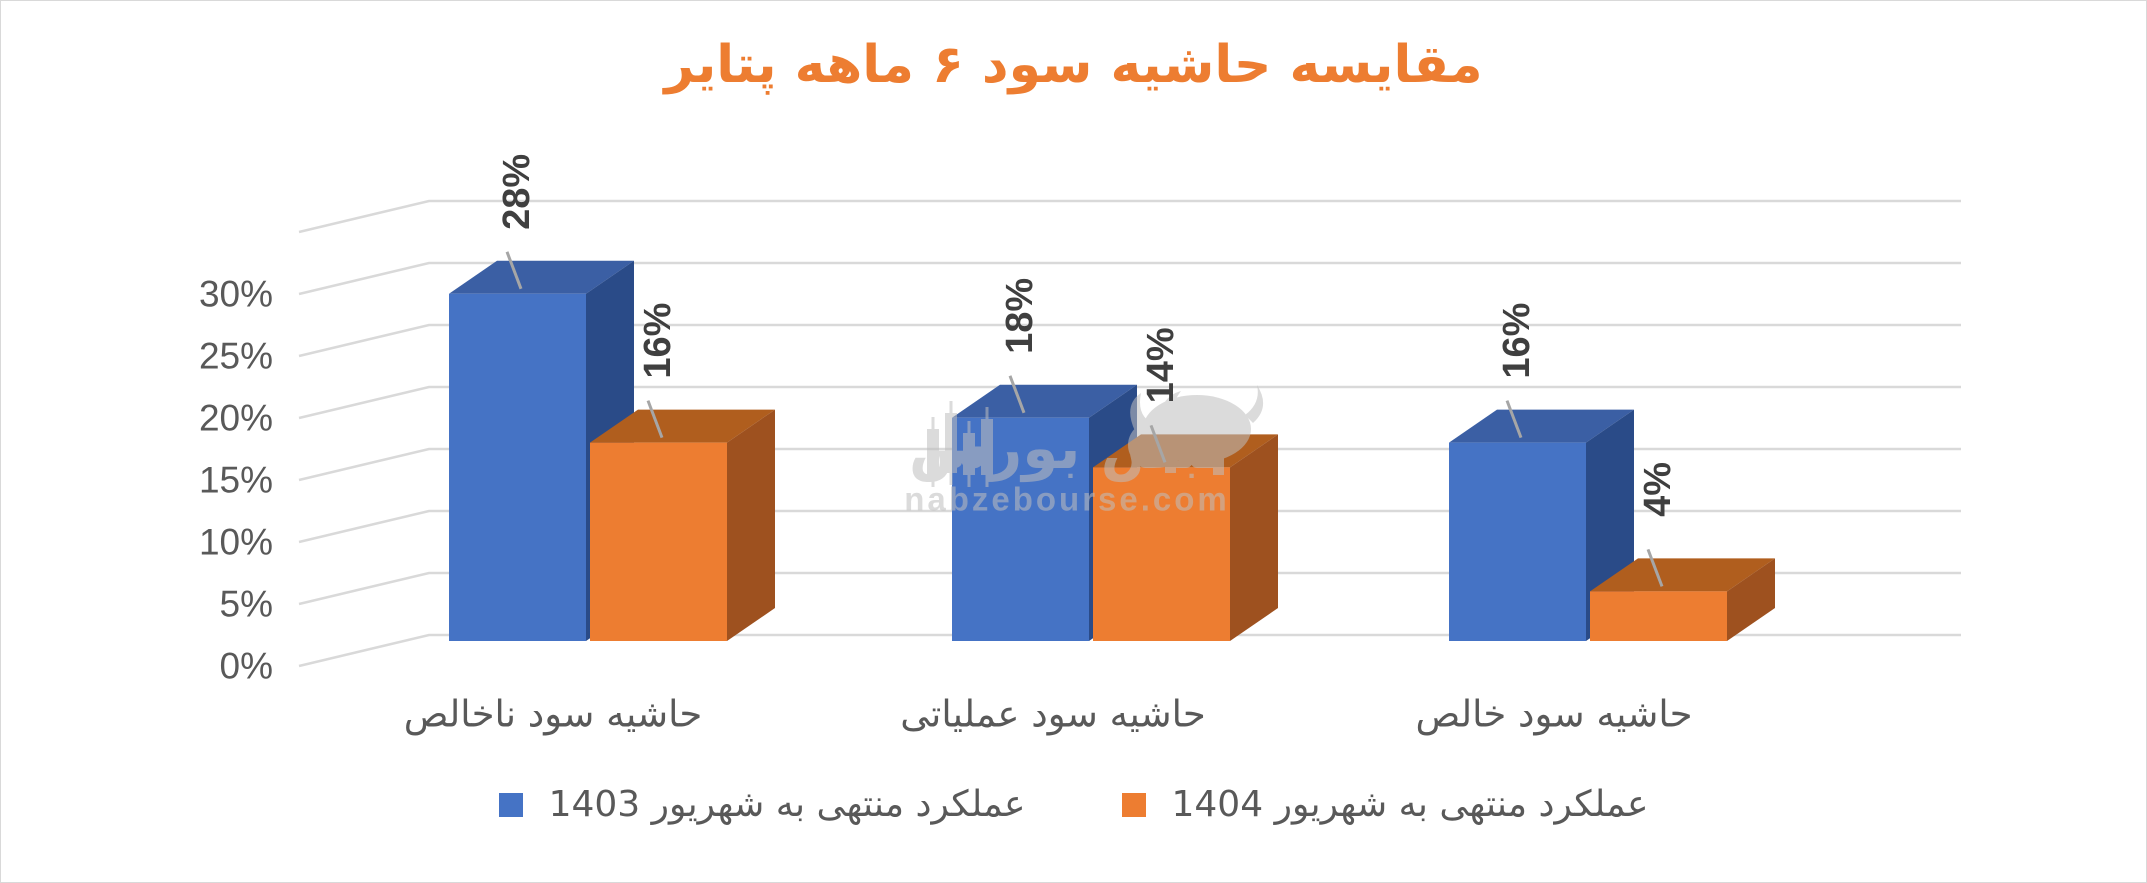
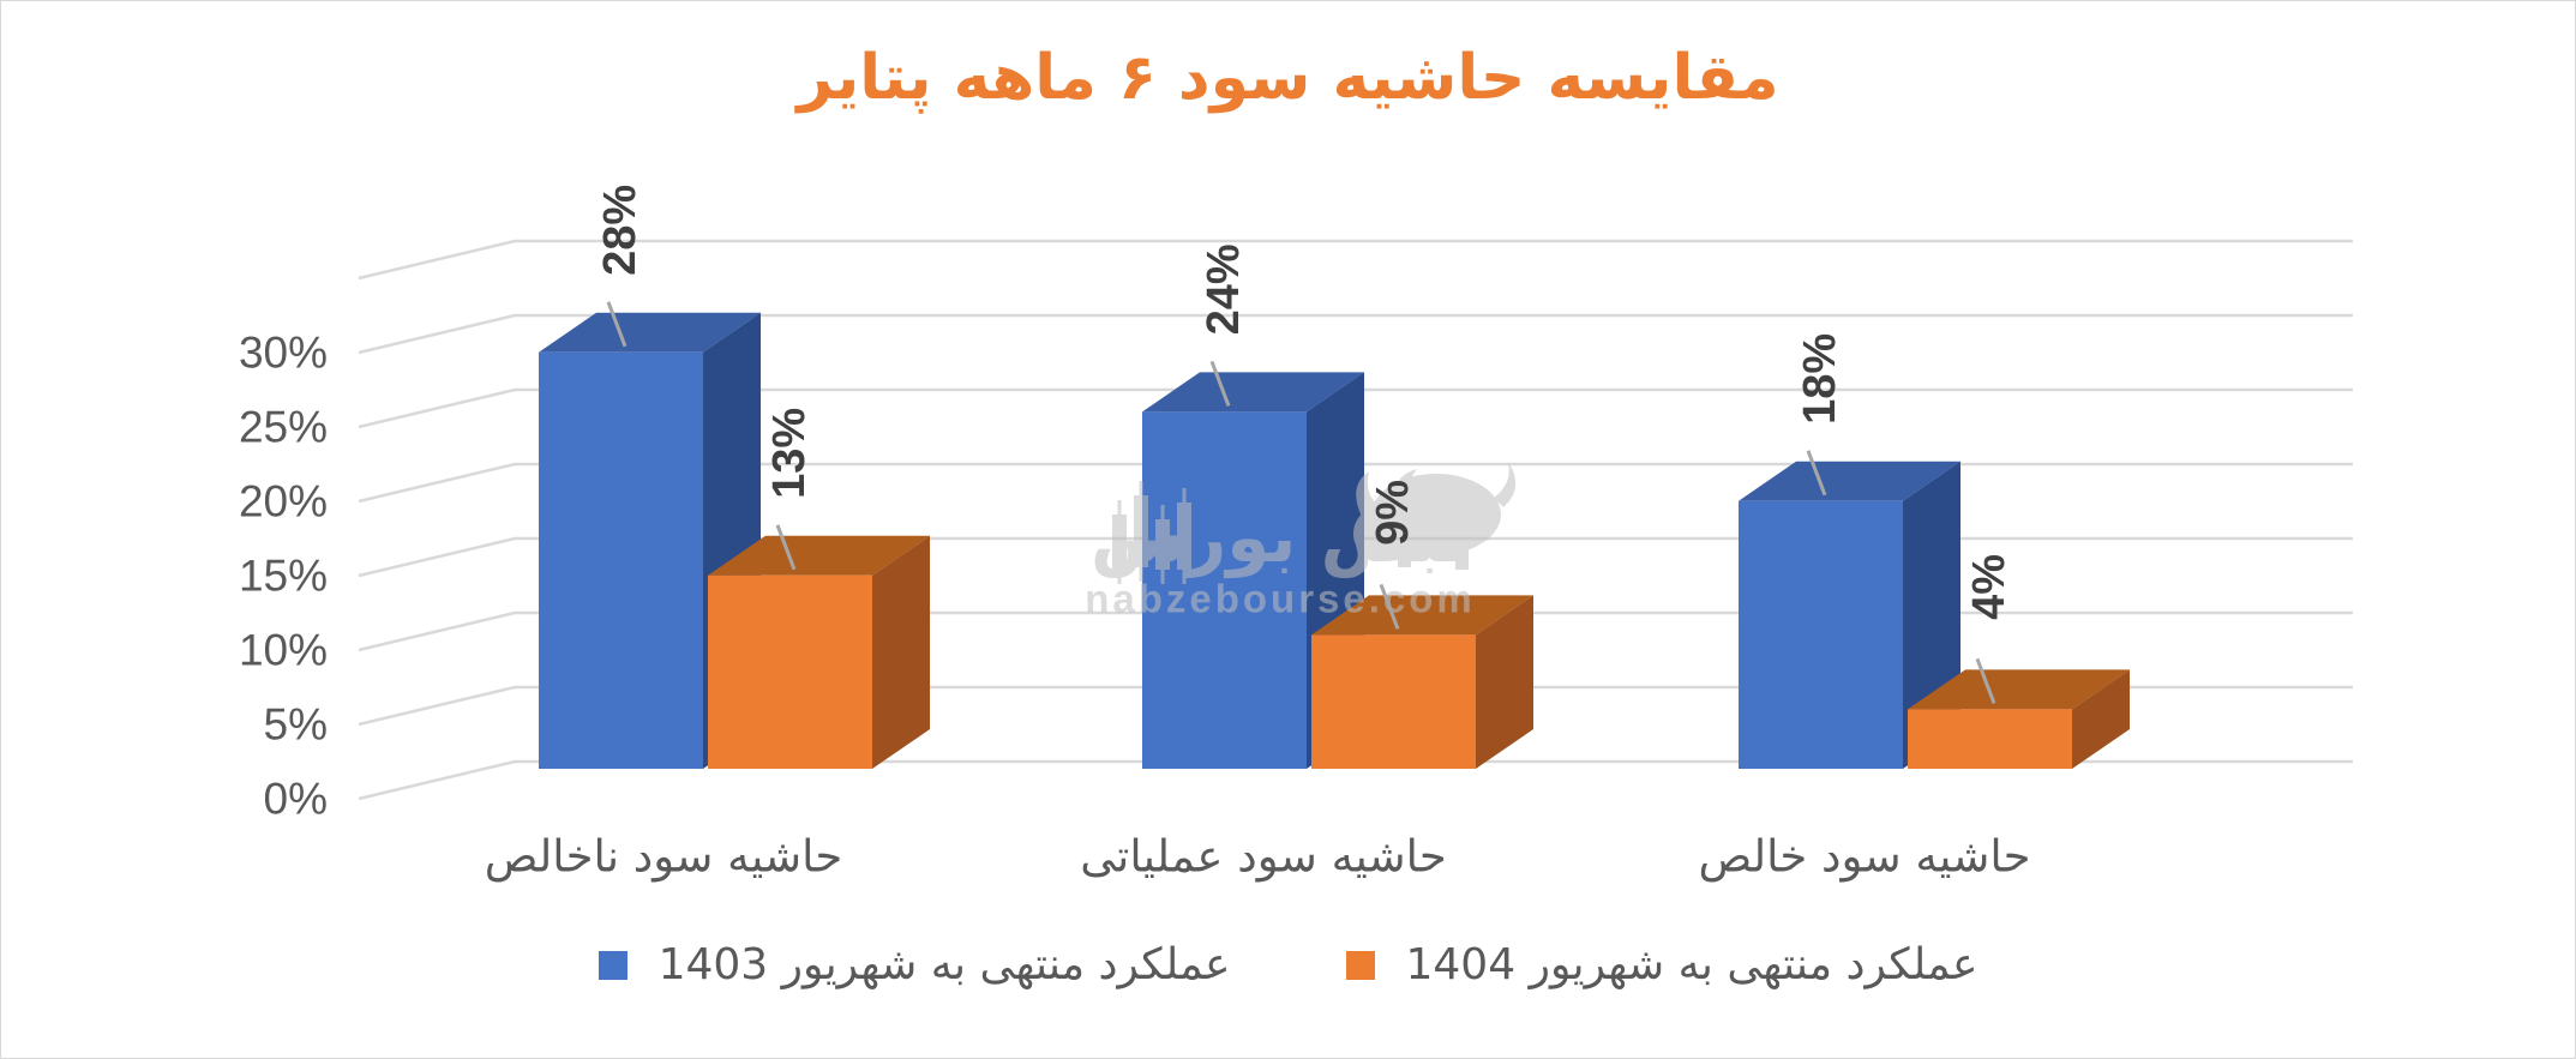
عملکرد منتهی به شهریور 1404/حاشیه سود ناخالص: 16% -> 13%
عملکرد منتهی به شهریور 1403/حاشیه سود عملیاتی: 18% -> 24%
عملکرد منتهی به شهریور 1404/حاشیه سود عملیاتی: 14% -> 9%
عملکرد منتهی به شهریور 1403/حاشیه سود خالص: 16% -> 18%
